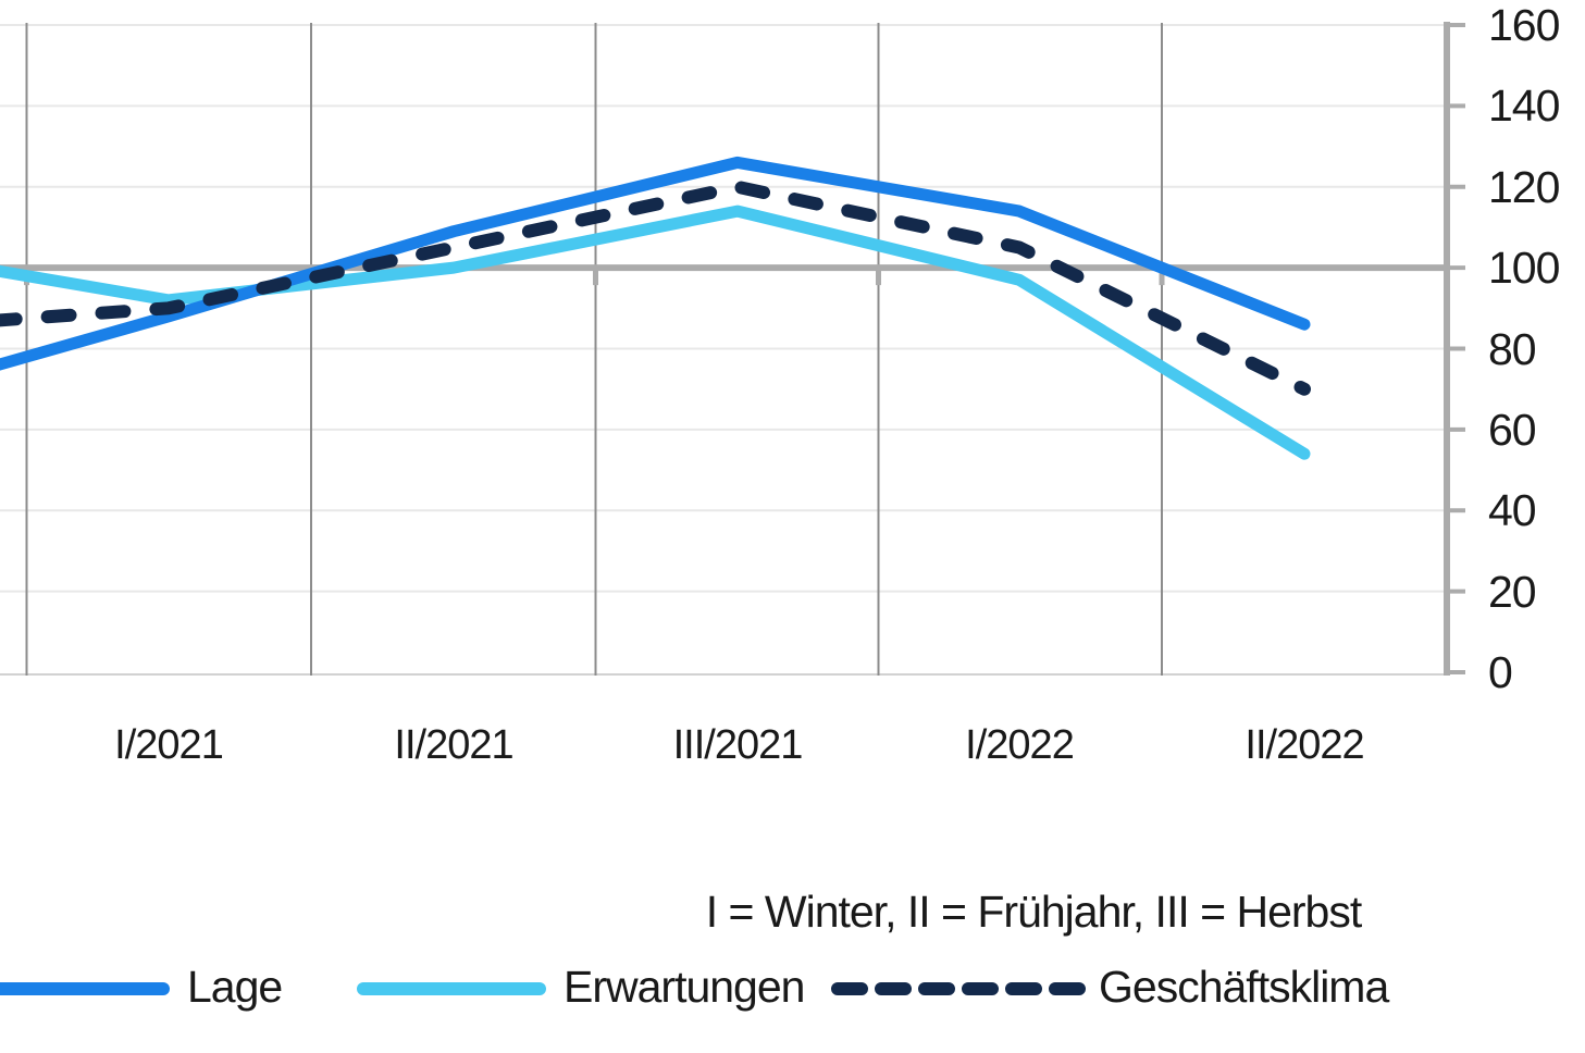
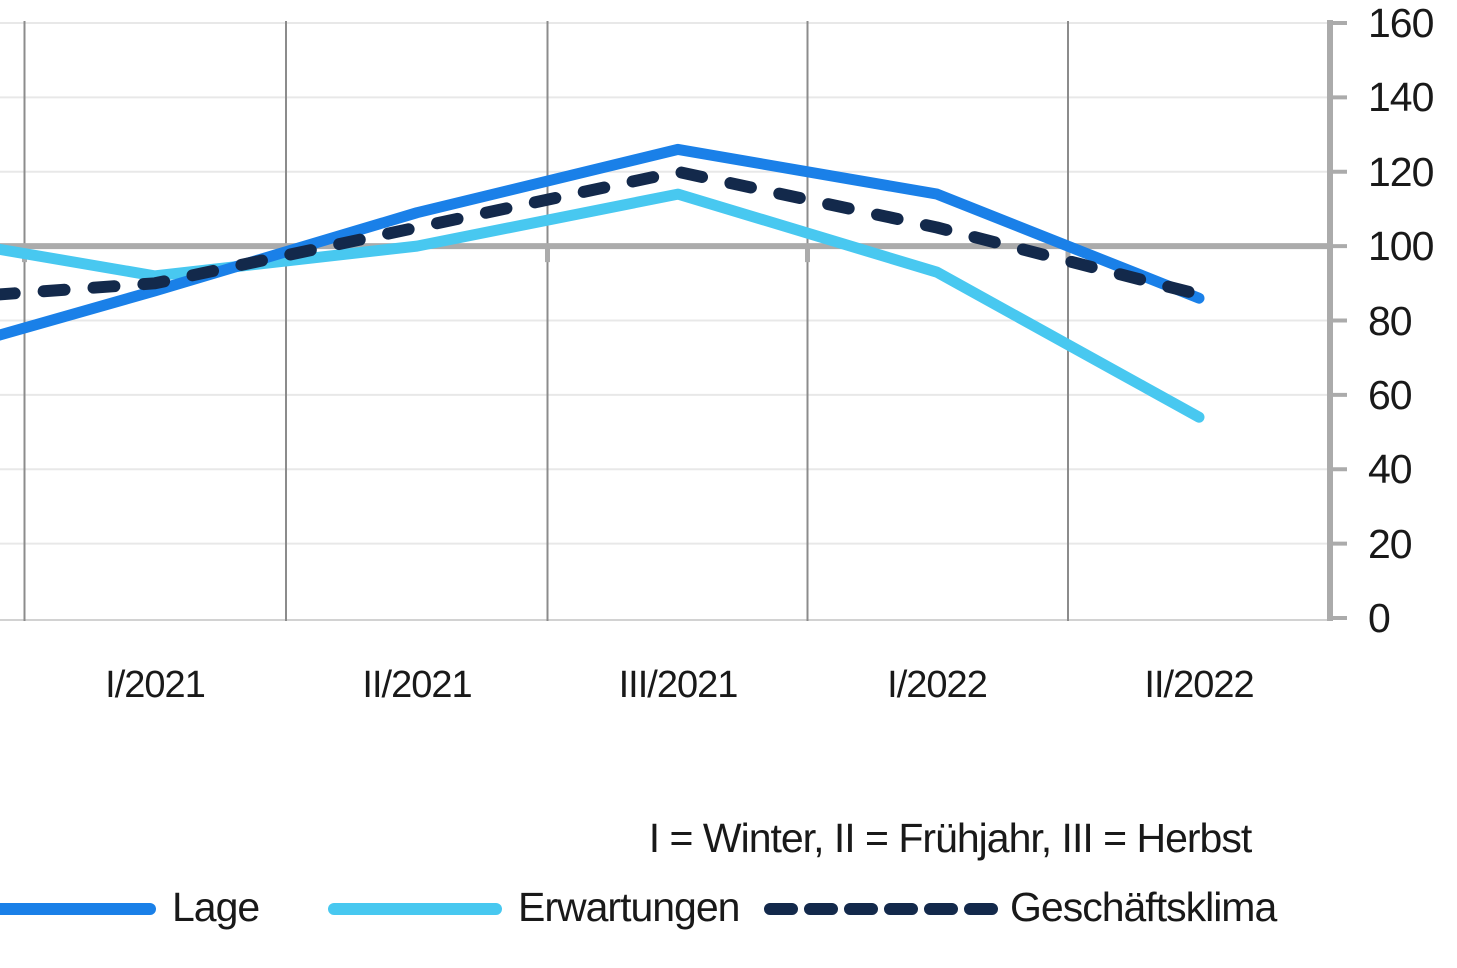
Erwartungen/I/2022: 97 -> 93
Geschäftsklima/II/2022: 70 -> 87
